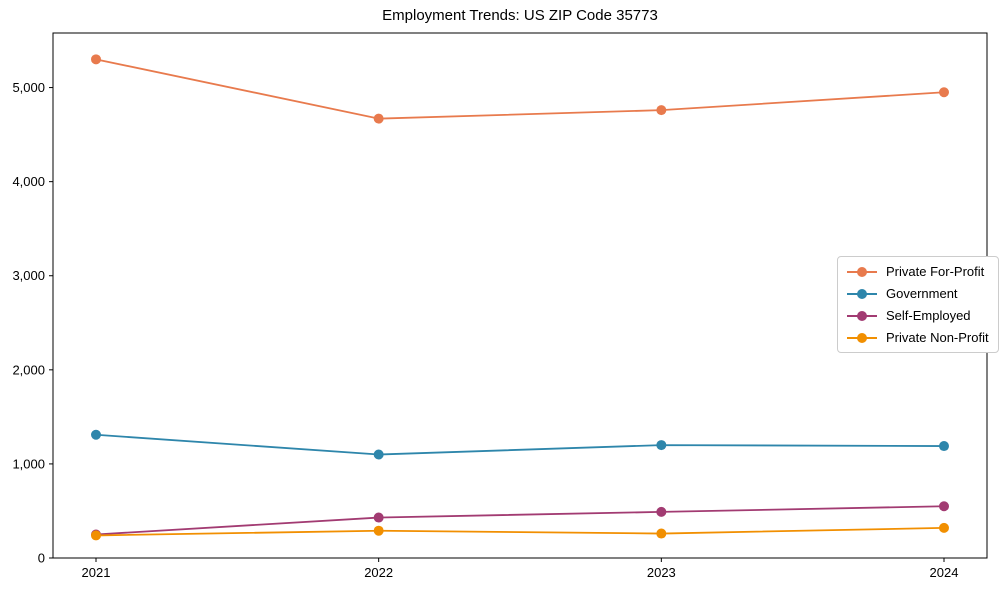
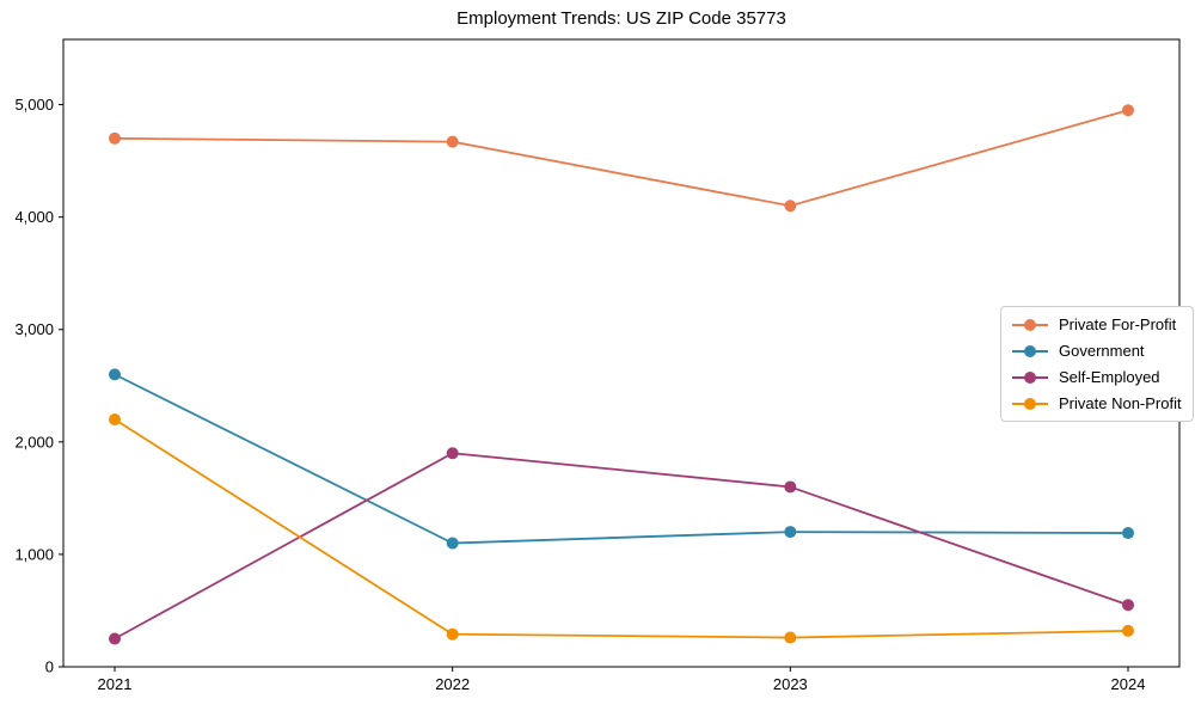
Private For-Profit/2021: 5300 -> 4700
Government/2021: 1300 -> 2600
Private Non-Profit/2021: 200 -> 2200
Self-Employed/2022: 400 -> 1900
Private For-Profit/2023: 4800 -> 4100
Self-Employed/2023: 500 -> 1600
